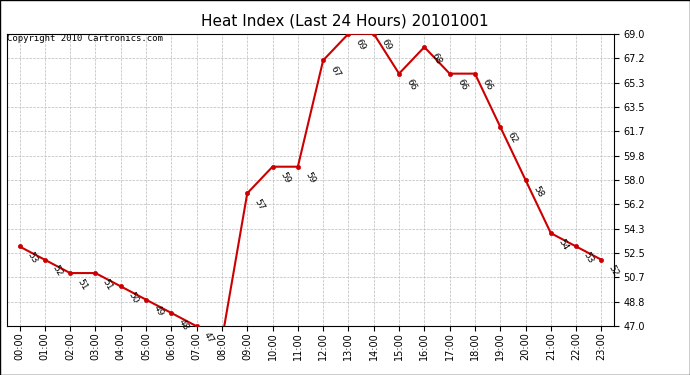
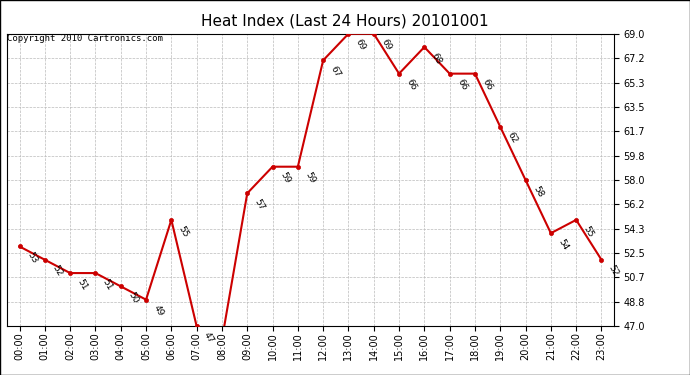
06:00: 48 -> 55
22:00: 53 -> 55
